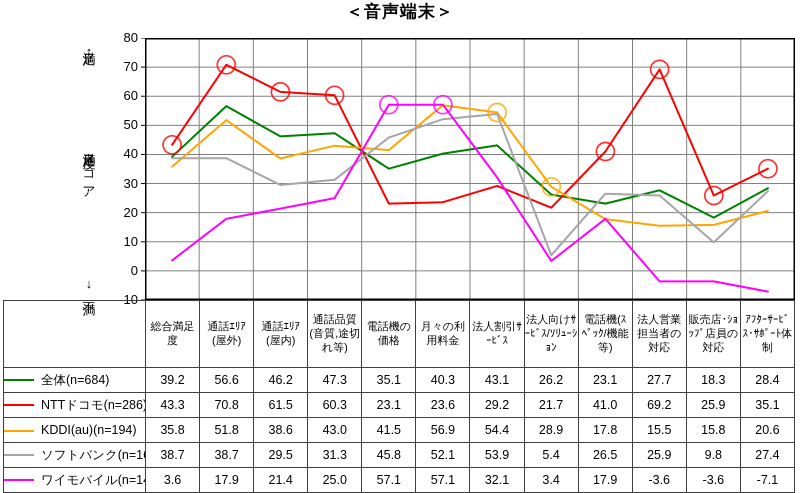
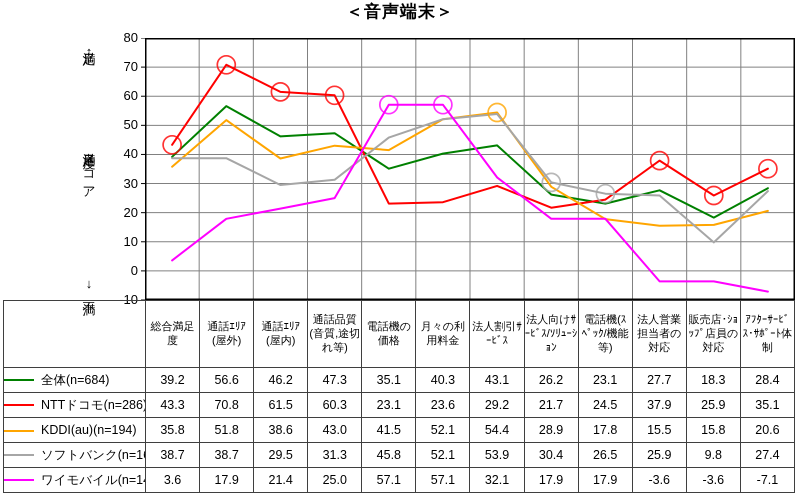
KDDI(au)(n=194)/月々の利用料金: 56.9 -> 52.1
ソフトバンク(n=168)/法人向けｻｰﾋﾞｽ/ｿﾘｭｰｼｮﾝ: 5.4 -> 30.4
ワイモバイル(n=14)/法人向けｻｰﾋﾞｽ/ｿﾘｭｰｼｮﾝ: 3.4 -> 17.9
NTTドコモ(n=286)/電話機(ｽﾍﾟｯｸ/機能等): 41.0 -> 24.5
NTTドコモ(n=286)/法人営業担当者の対応: 69.2 -> 37.9
